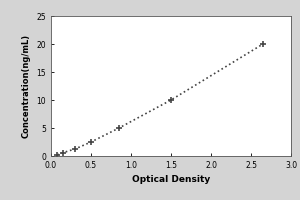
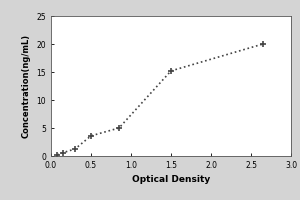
0.5: 2.5 -> 3.6
1.5: 10.0 -> 15.2
